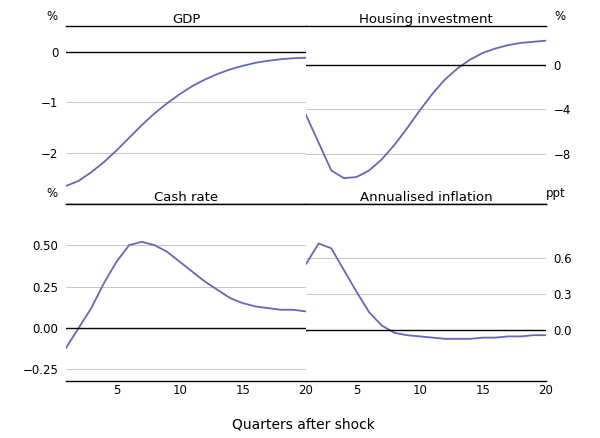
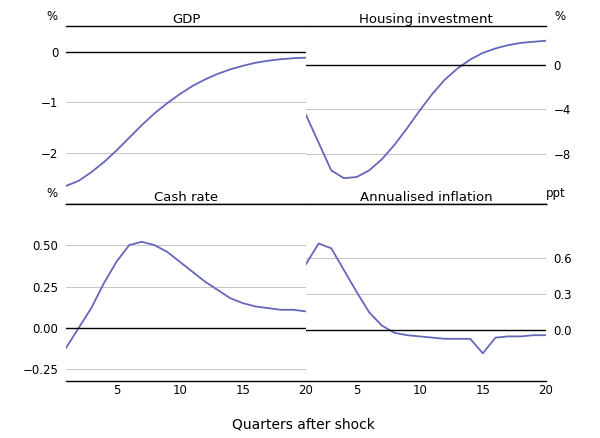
Annualised inflation/15: -0.06 -> -0.19
